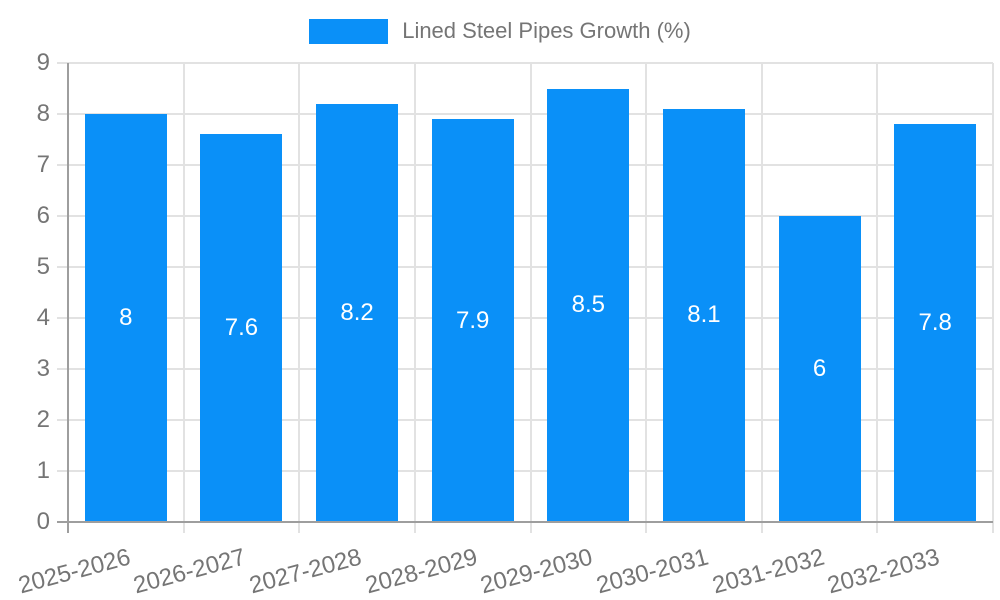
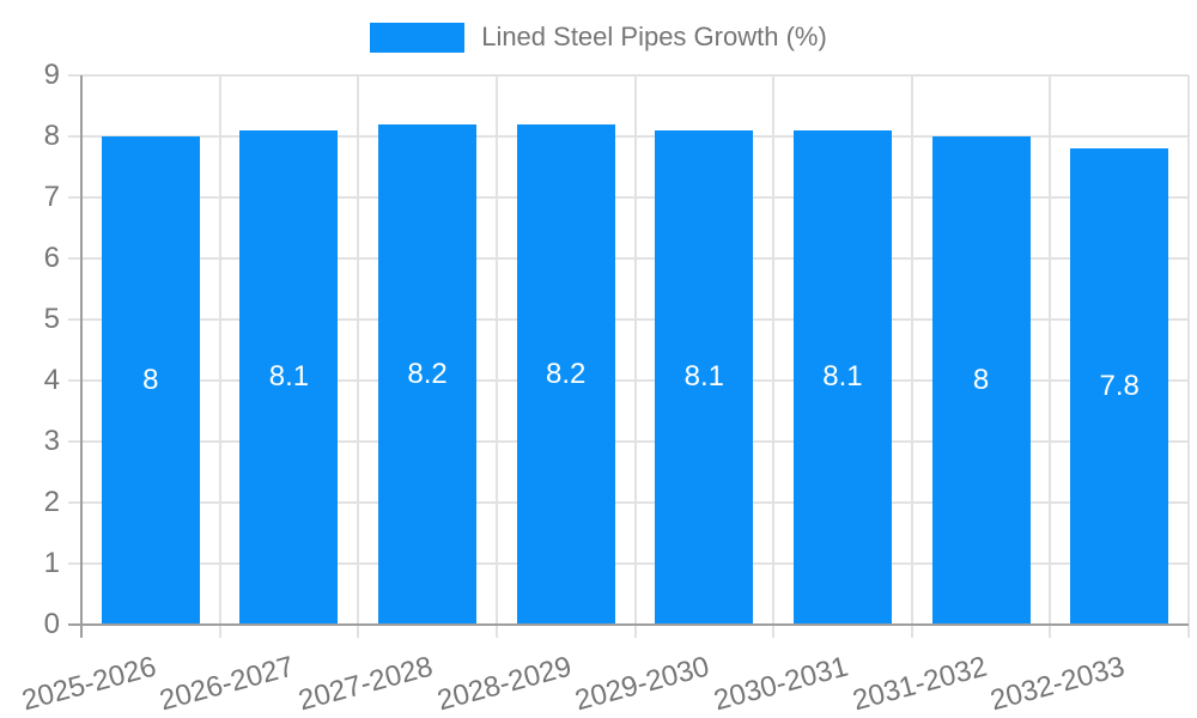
2026-2027: 7.6 -> 8.1
2028-2029: 7.9 -> 8.2
2029-2030: 8.5 -> 8.1
2031-2032: 6 -> 8
